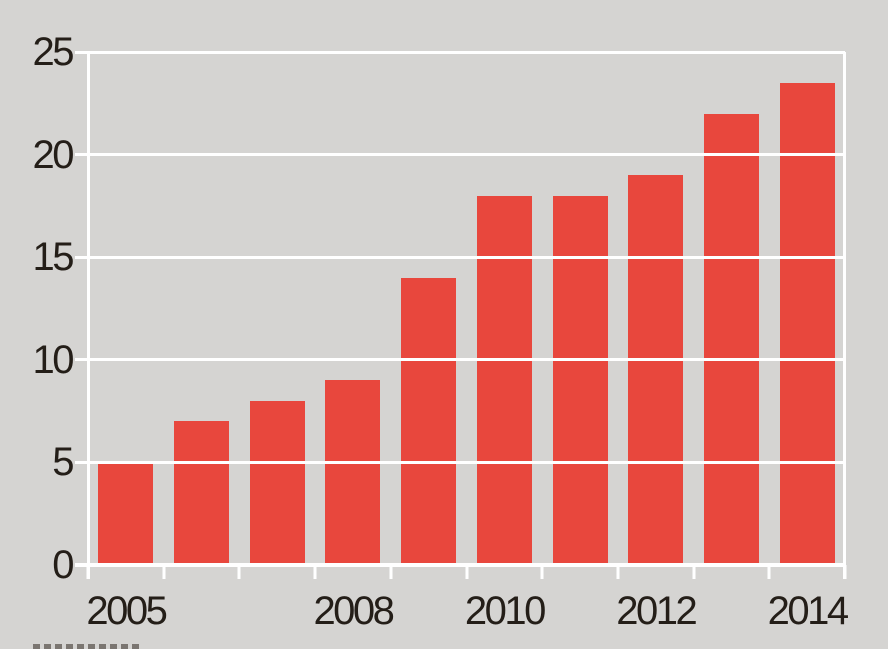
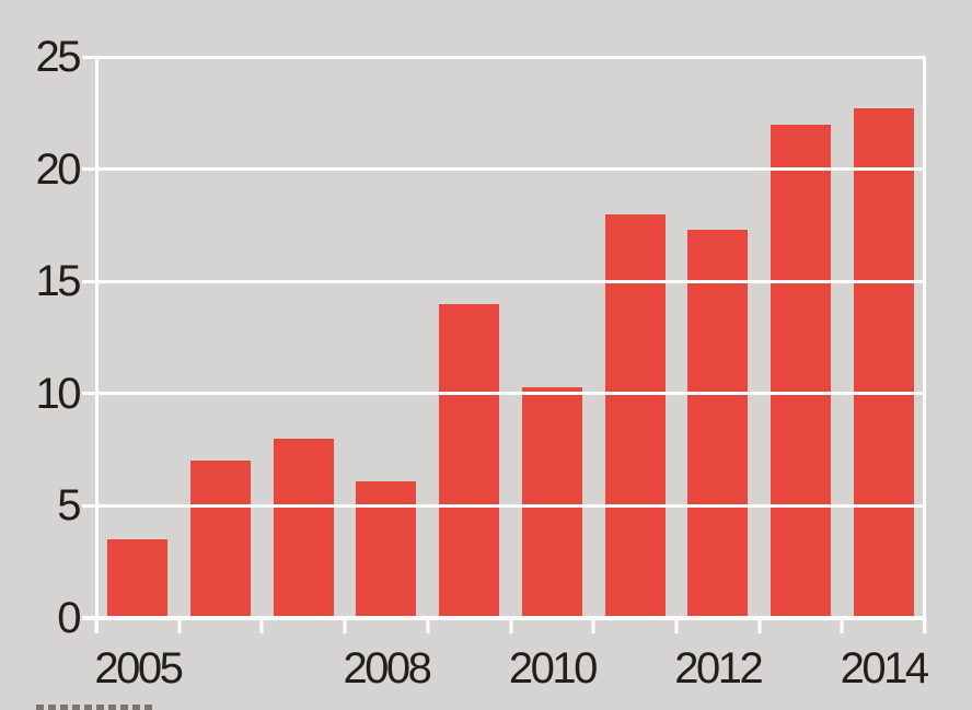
2005: 5.0 -> 3.5
2008: 9.0 -> 6.1
2010: 18.0 -> 10.3
2012: 19.0 -> 17.3
2014: 23.5 -> 22.7
